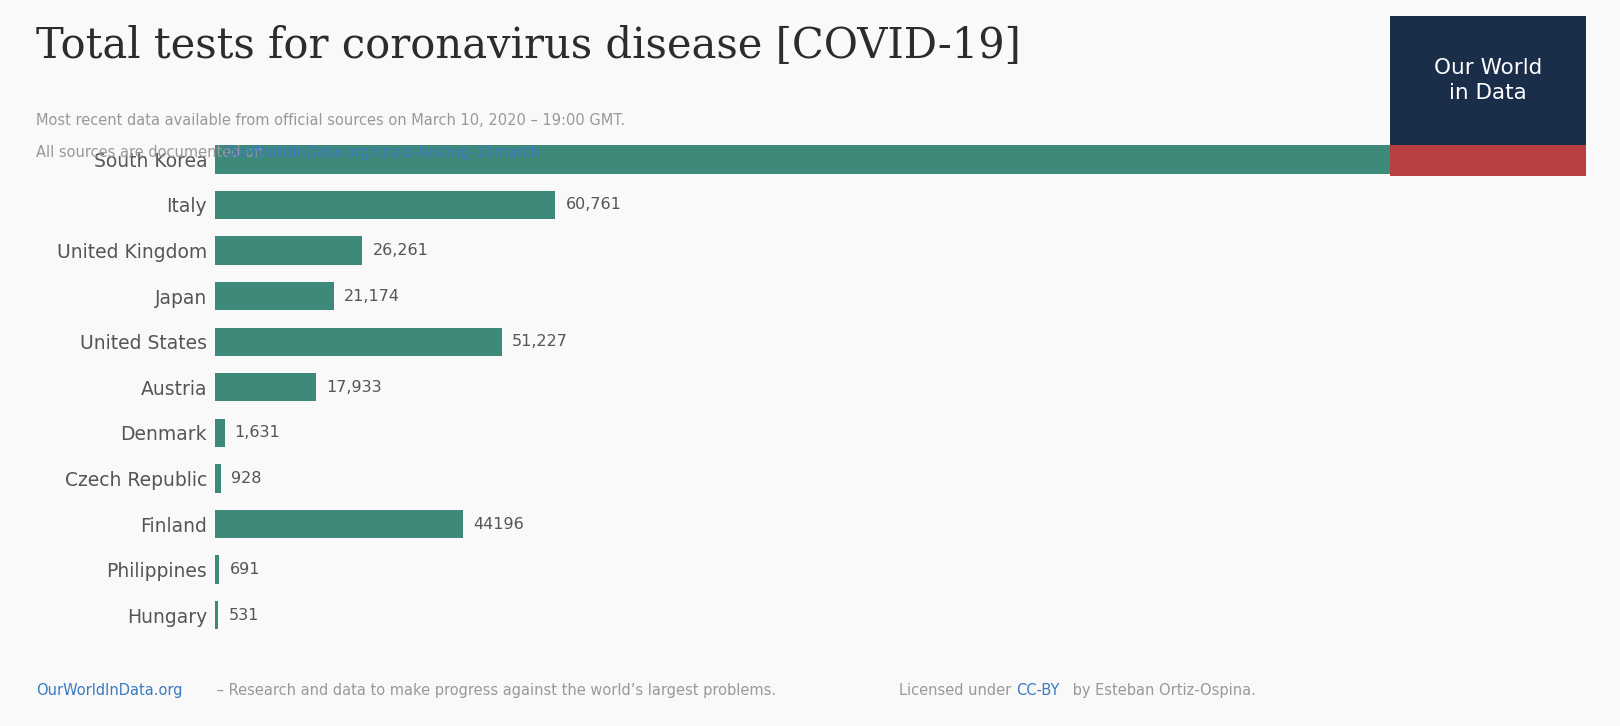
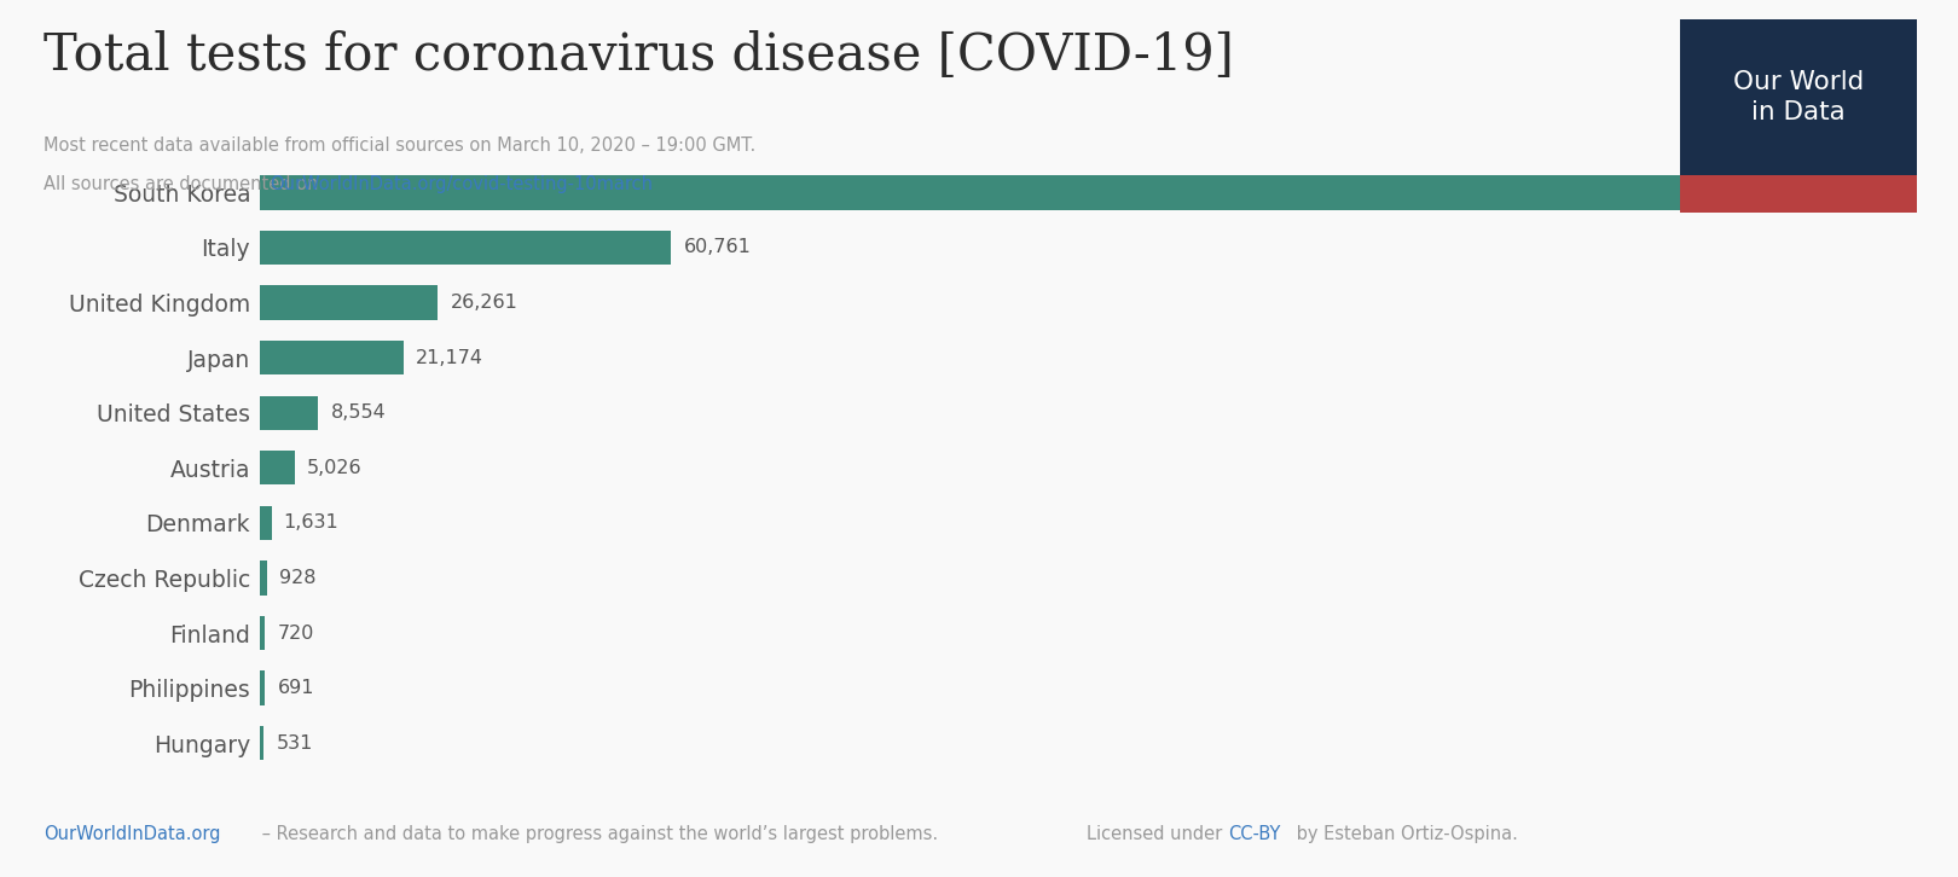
United States: 51,227 -> 8,554
Austria: 17,933 -> 5,026
Finland: 44196 -> 720
